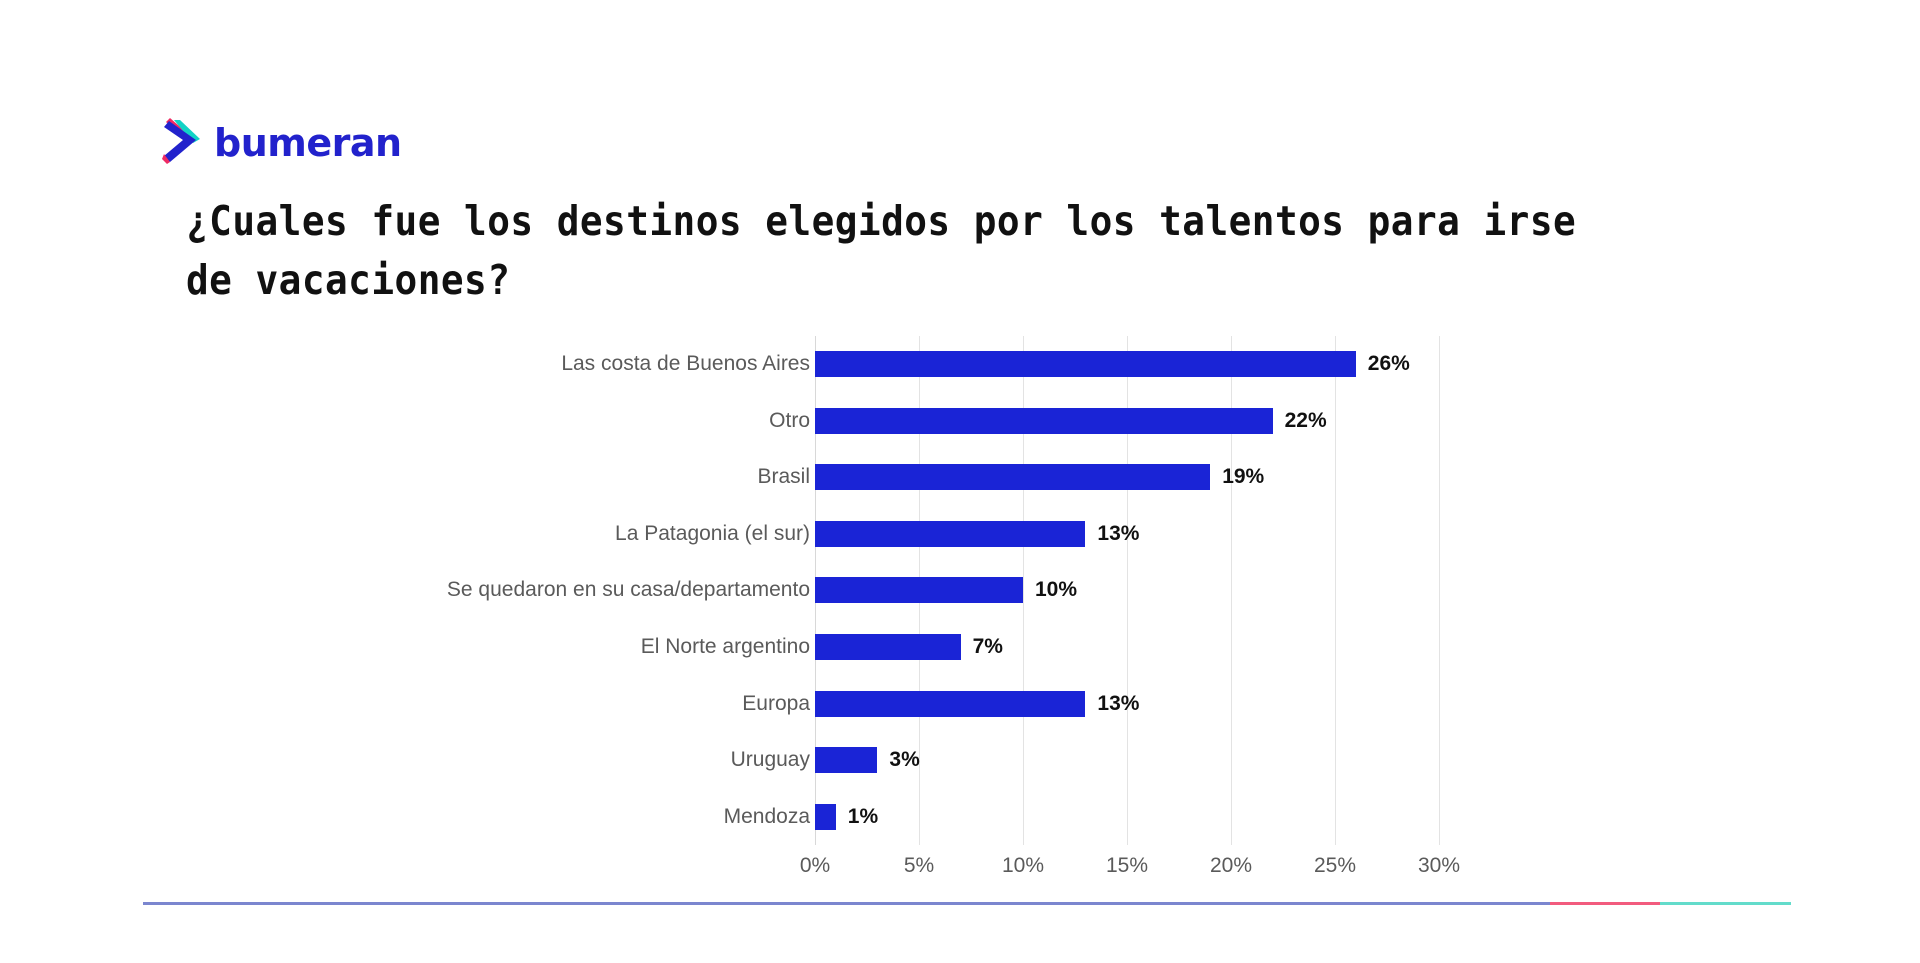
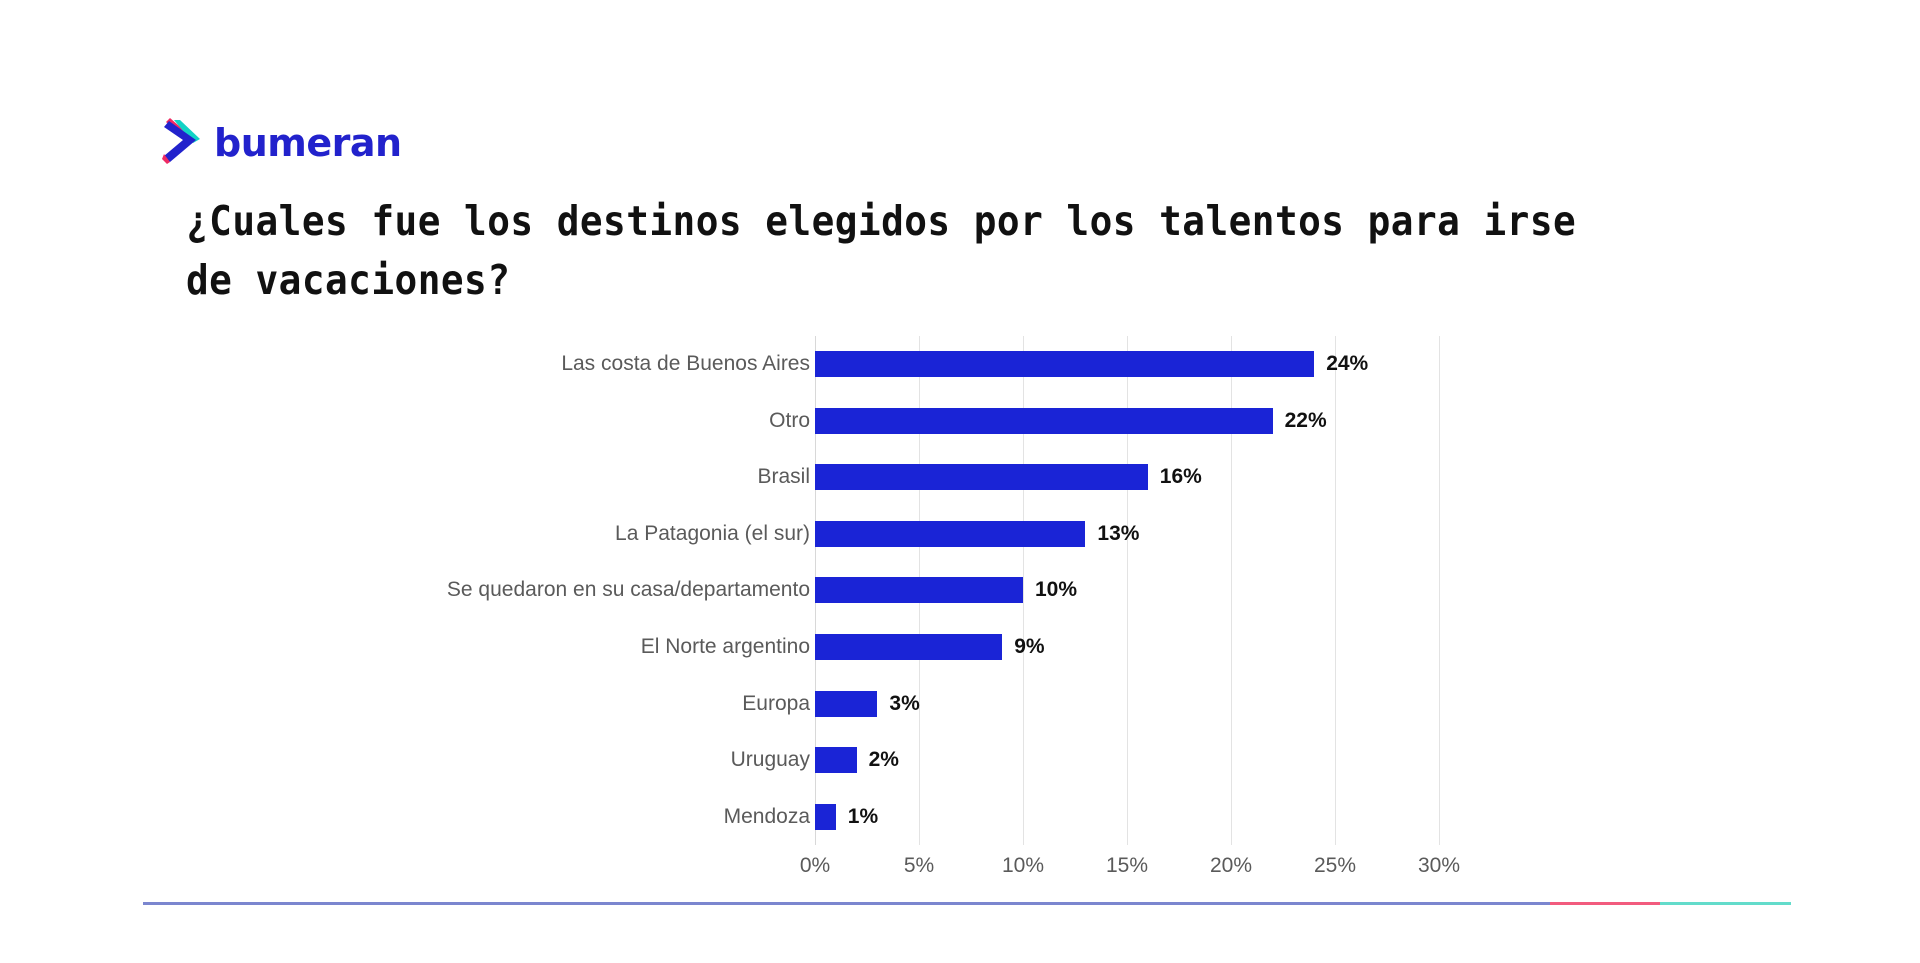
Las costa de Buenos Aires: 26% -> 24%
Brasil: 19% -> 16%
El Norte argentino: 7% -> 9%
Europa: 13% -> 3%
Uruguay: 3% -> 2%
